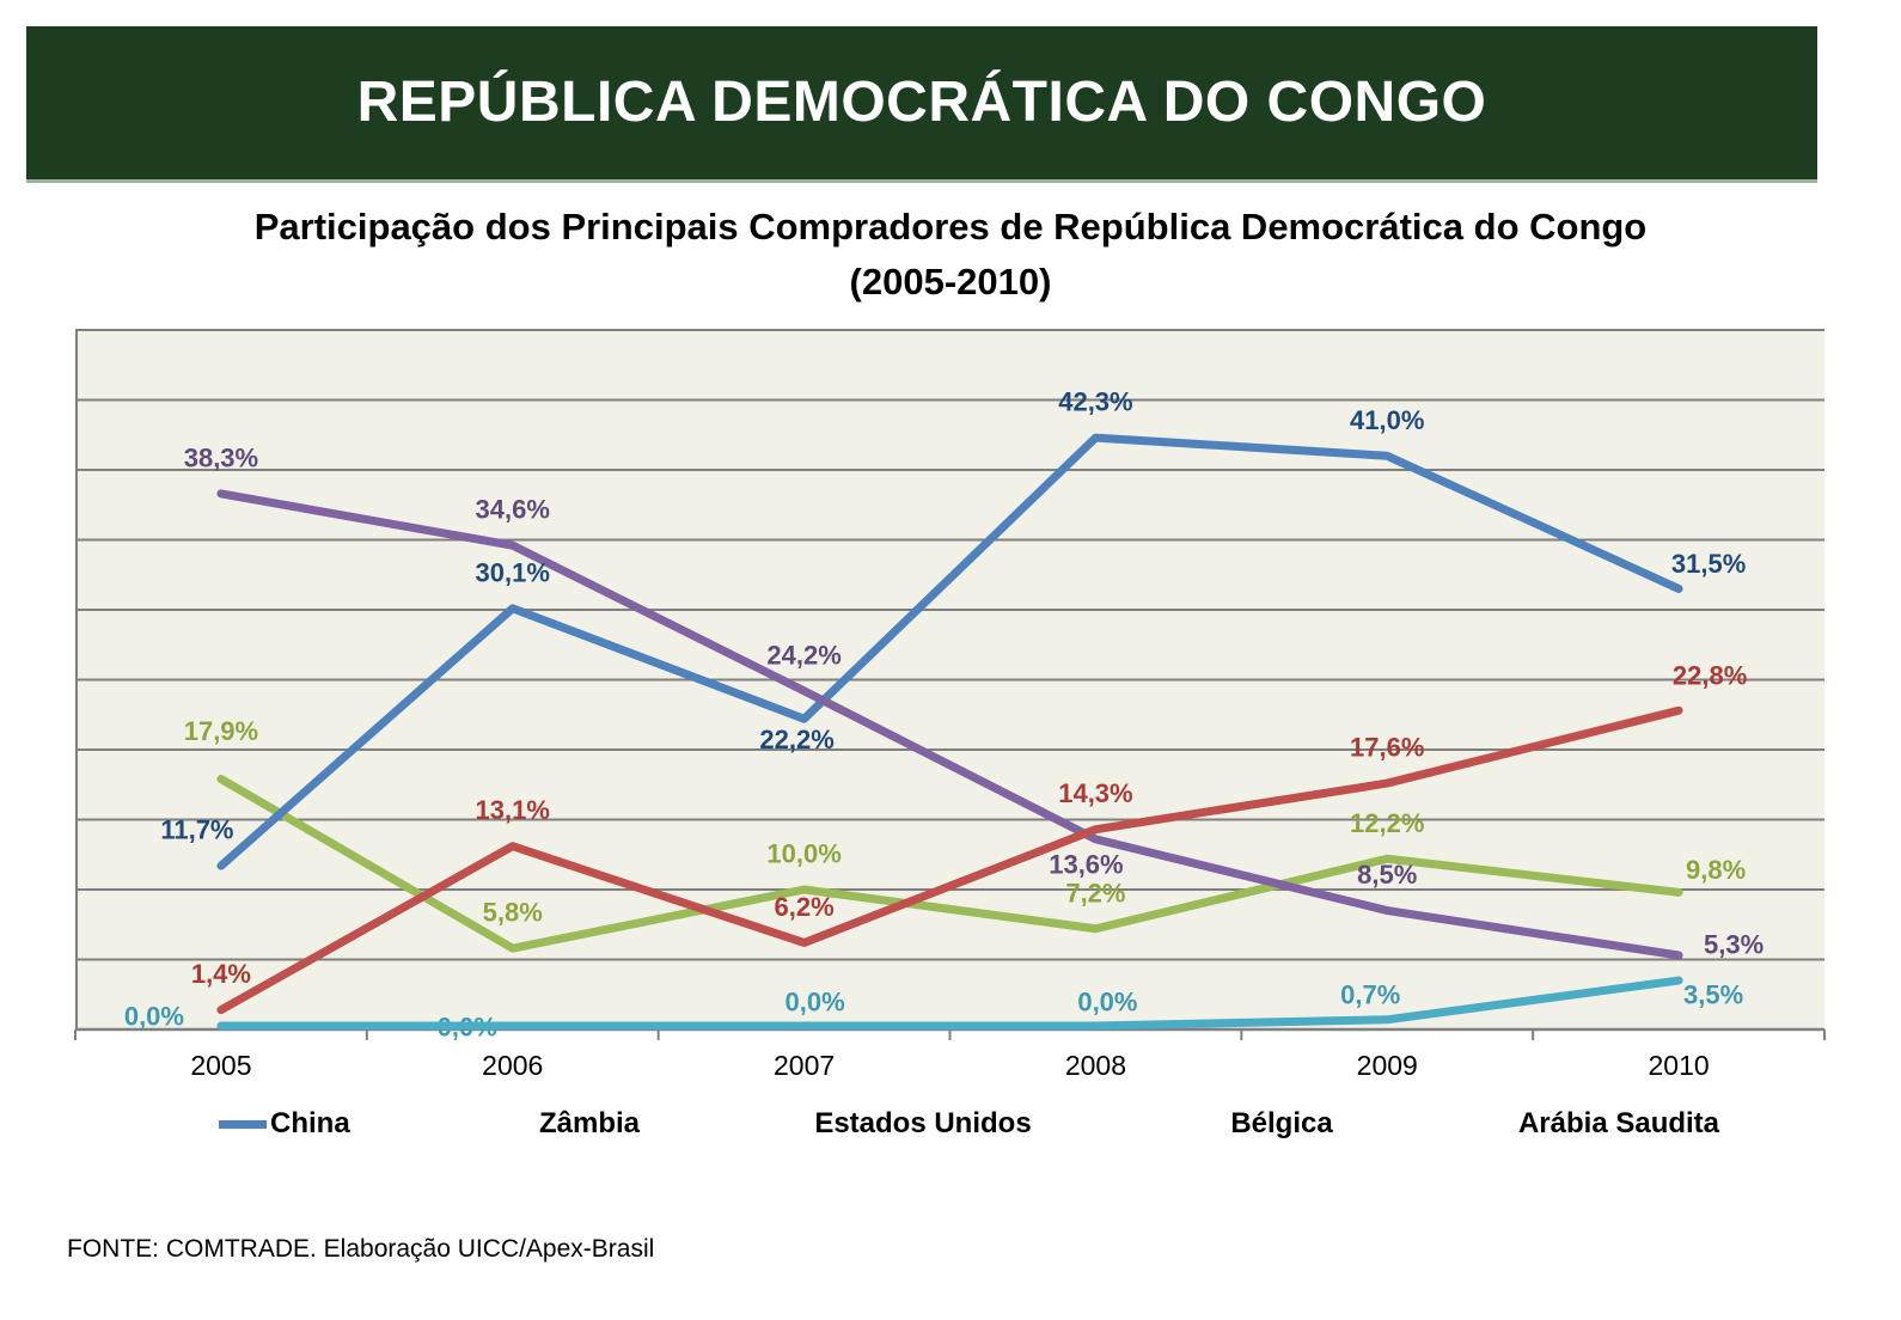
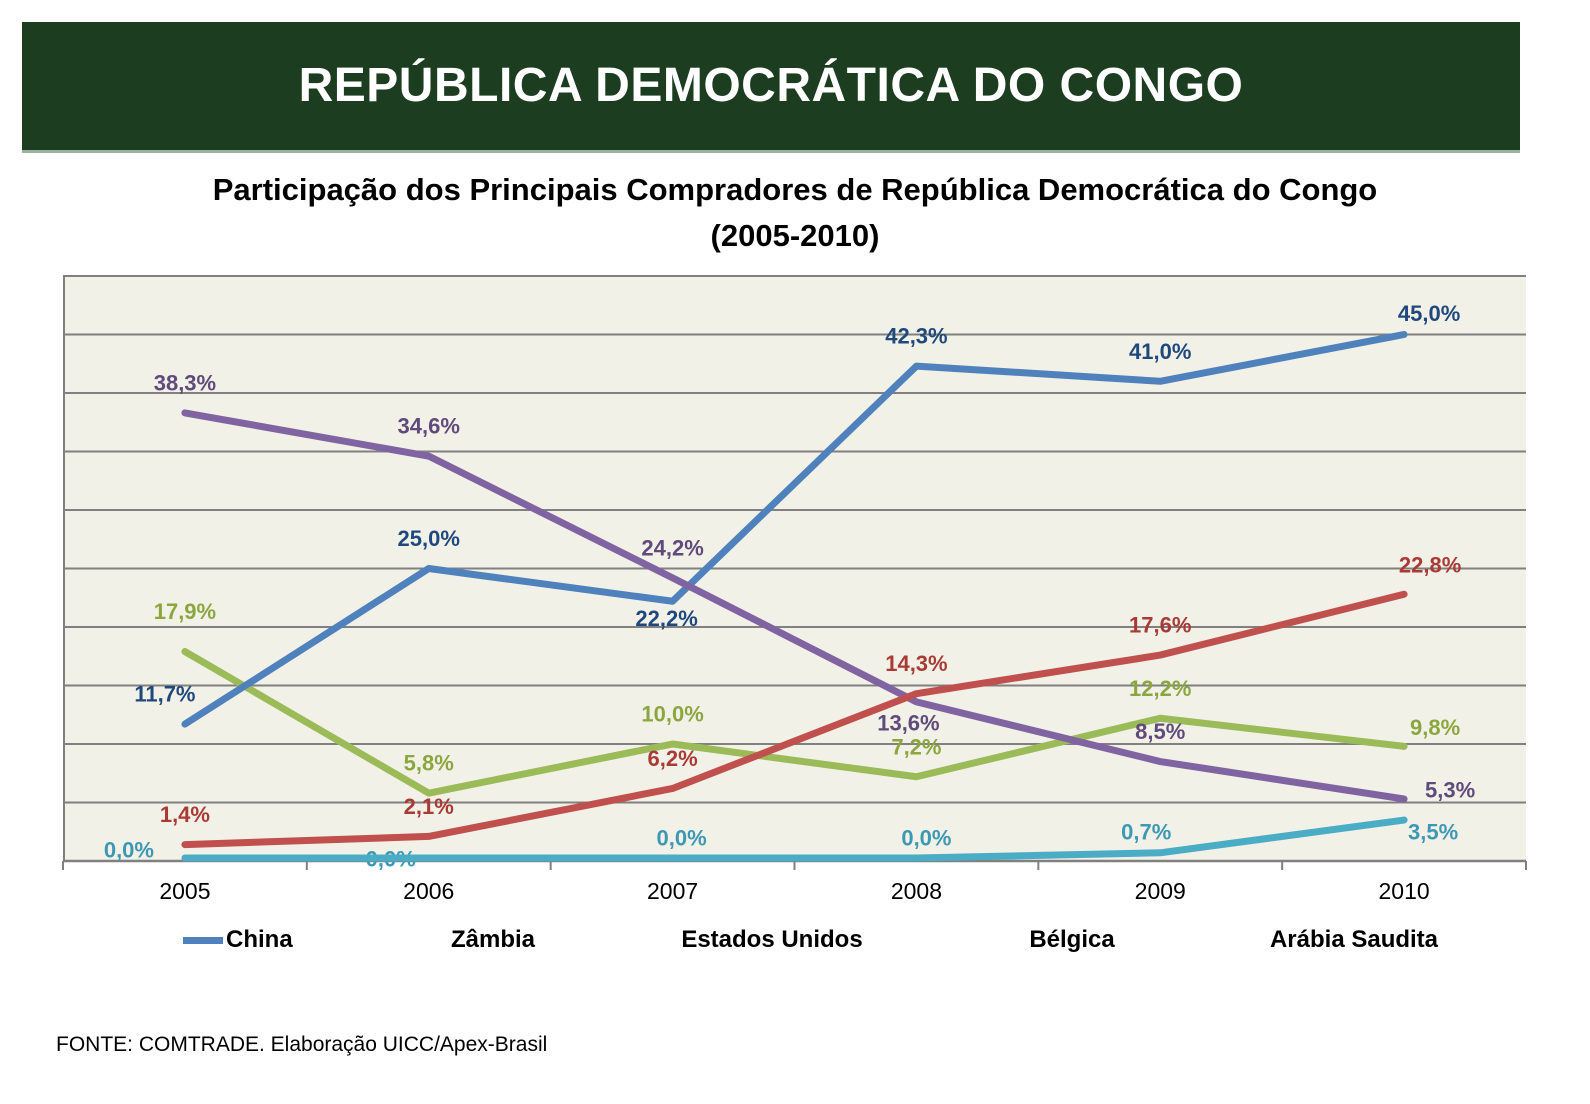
China/2006: 30,1% -> 25,0%
Bélgica/2006: 13,1% -> 2,1%
China/2010: 31,5% -> 45,0%
